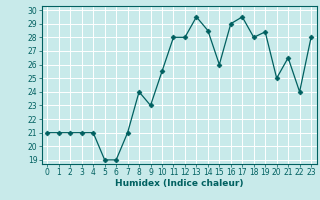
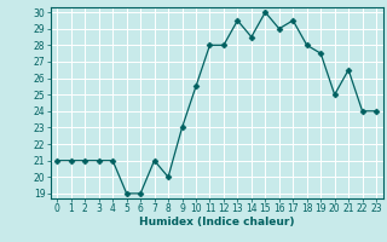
8: 24.0 -> 20.0
15: 26.0 -> 30.0
19: 28.4 -> 27.5
23: 28.0 -> 24.0
